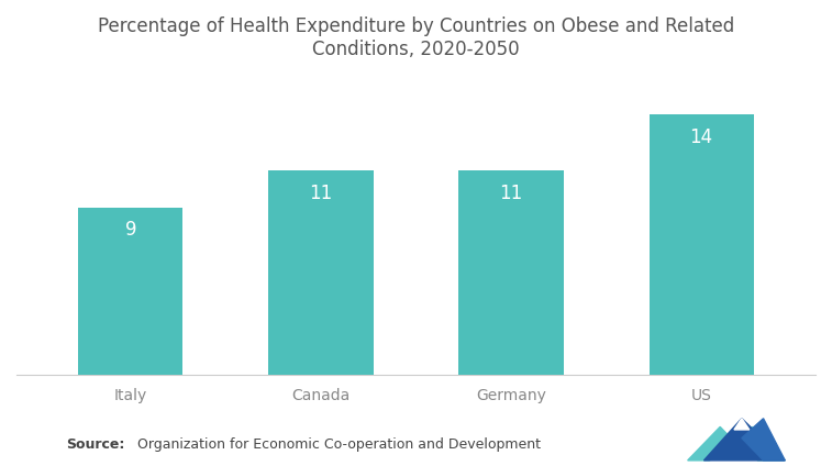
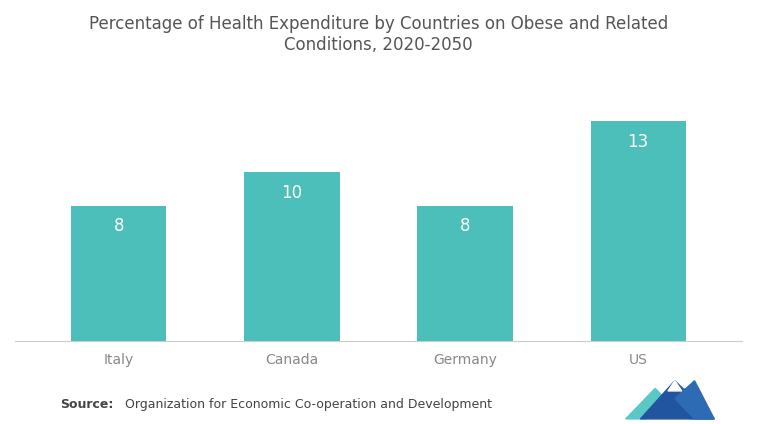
Italy: 9 -> 8
Canada: 11 -> 10
Germany: 11 -> 8
US: 14 -> 13
